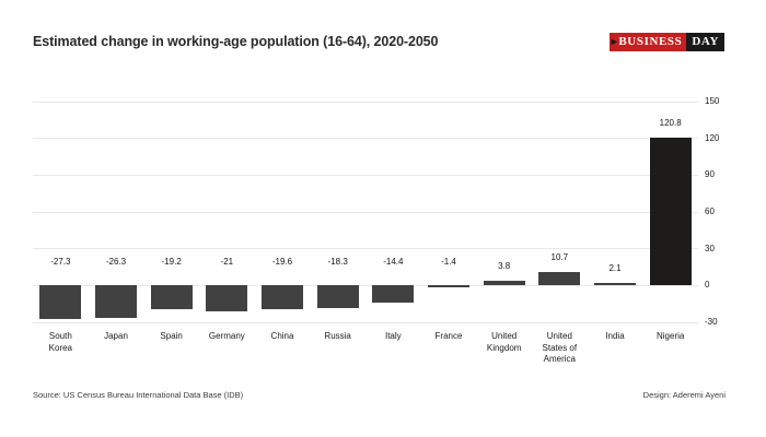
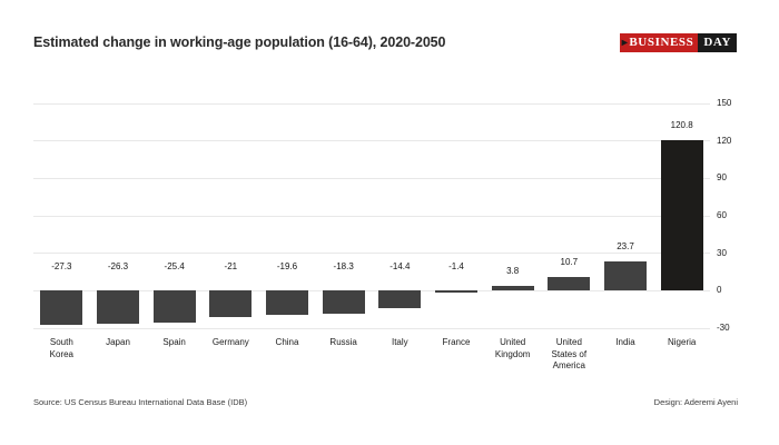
Spain: -19.2 -> -25.4
India: 2.1 -> 23.7
